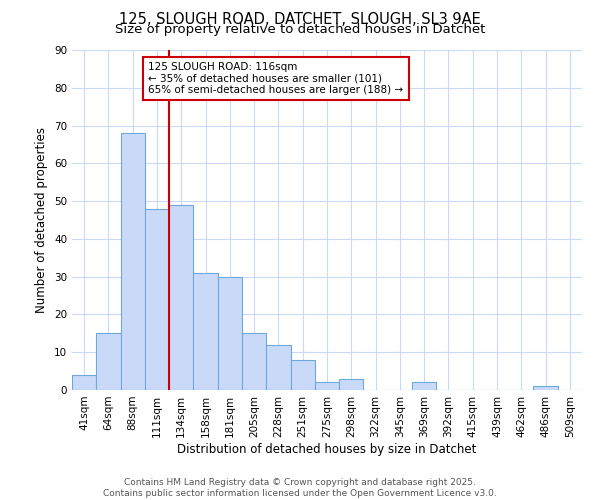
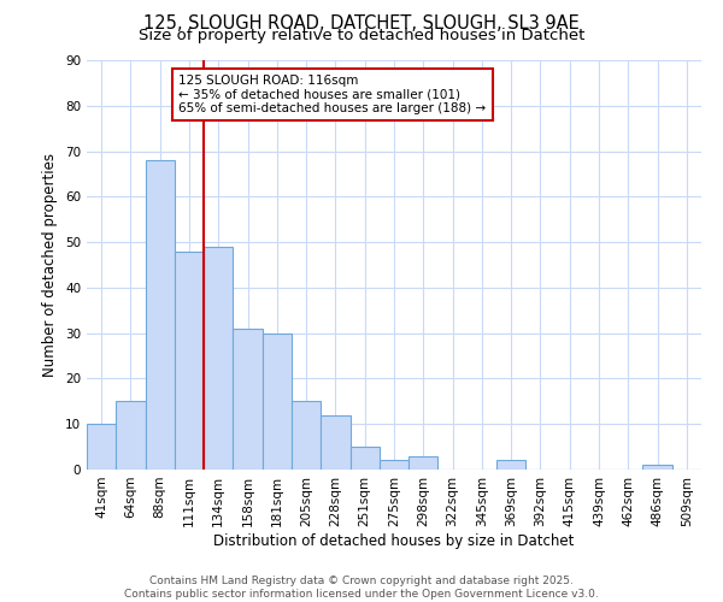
41sqm: 4 -> 10
251sqm: 8 -> 5
